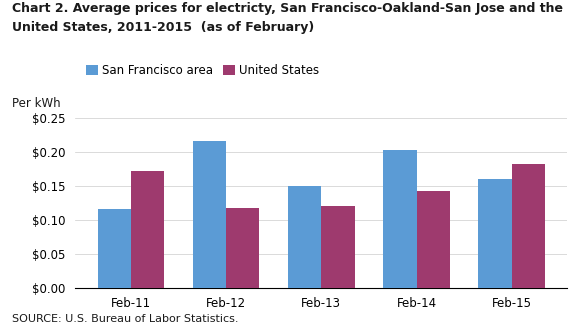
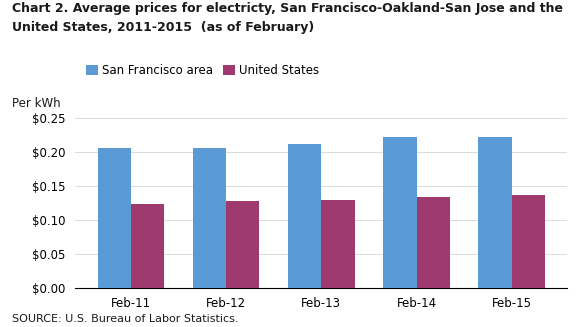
San Francisco area/Feb-11: $0.116 -> $0.205
United States/Feb-11: $0.172 -> $0.123
San Francisco area/Feb-12: $0.216 -> $0.206
United States/Feb-12: $0.118 -> $0.128
San Francisco area/Feb-13: $0.150 -> $0.211
United States/Feb-13: $0.120 -> $0.129
San Francisco area/Feb-14: $0.202 -> $0.221
United States/Feb-14: $0.142 -> $0.134
San Francisco area/Feb-15: $0.160 -> $0.221
United States/Feb-15: $0.182 -> $0.137
